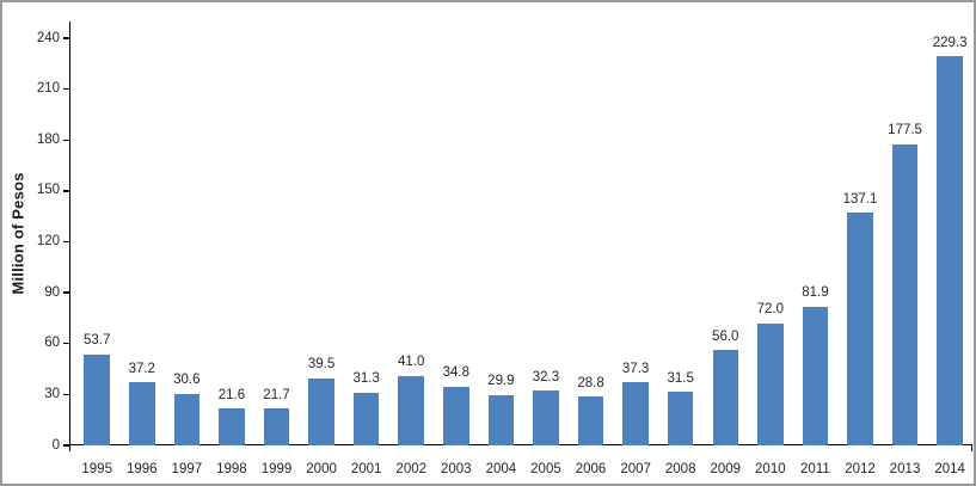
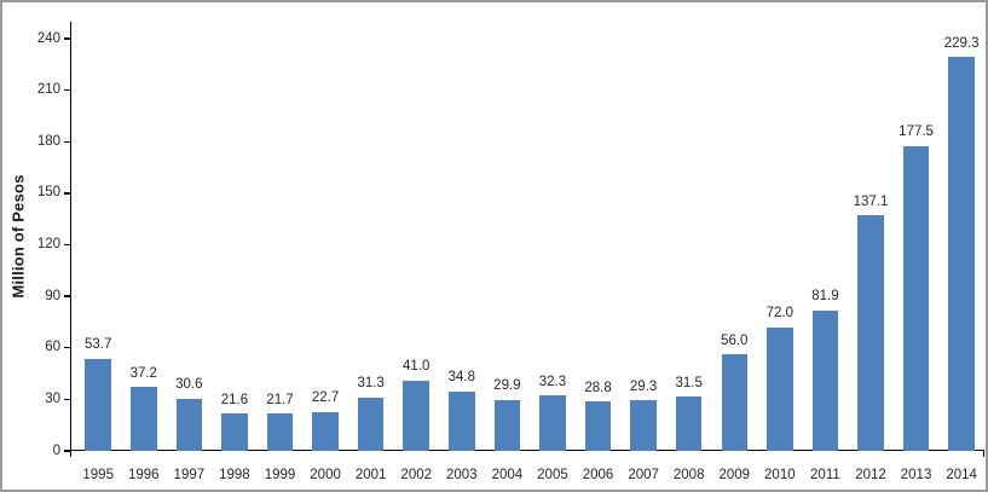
2000: 39.5 -> 22.7
2007: 37.3 -> 29.3
